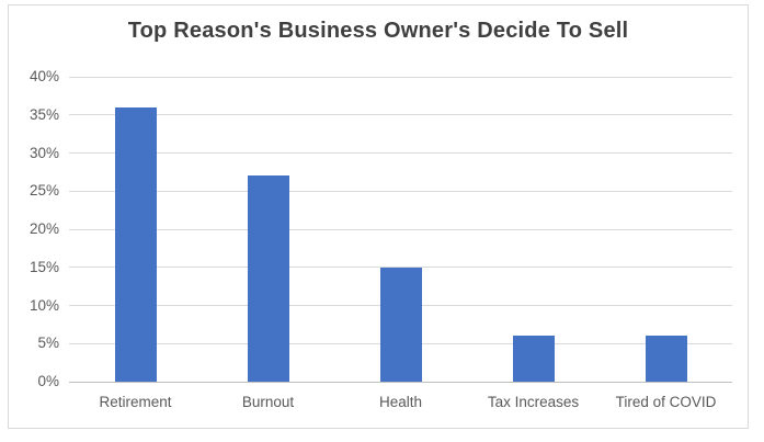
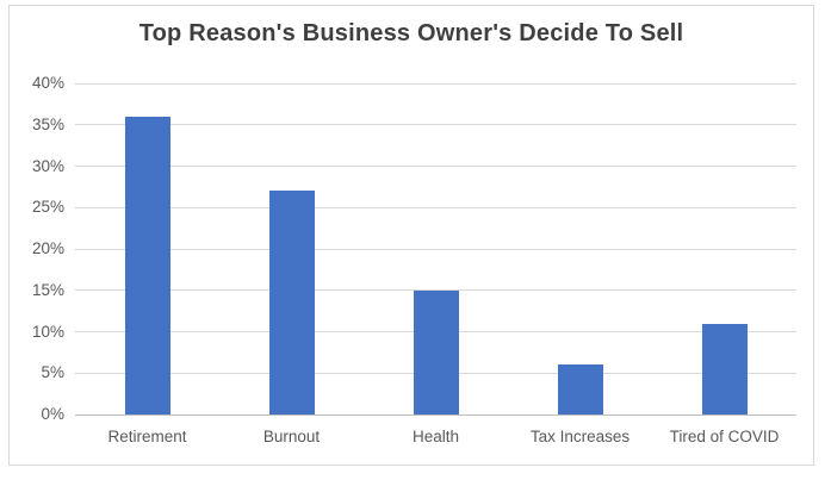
Tired of COVID: 6% -> 11%
